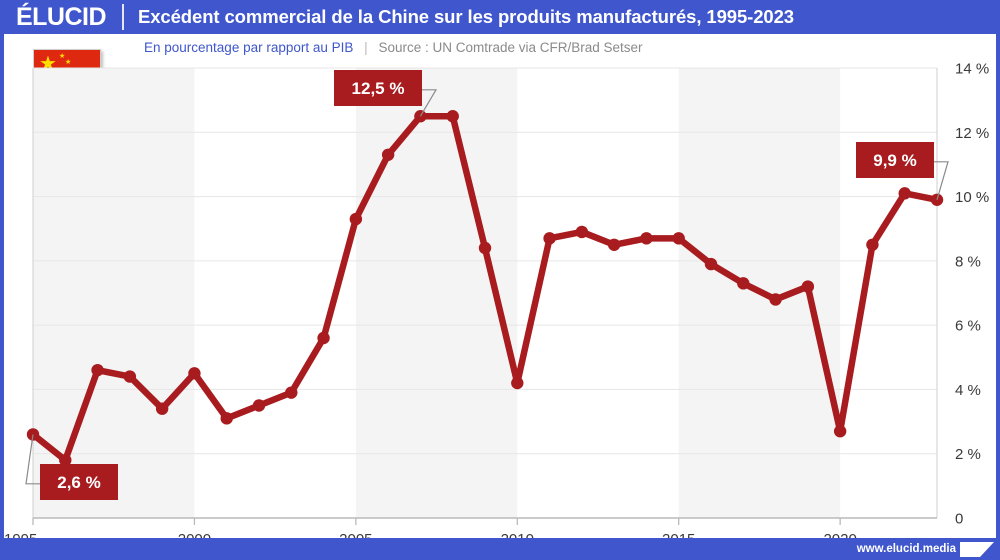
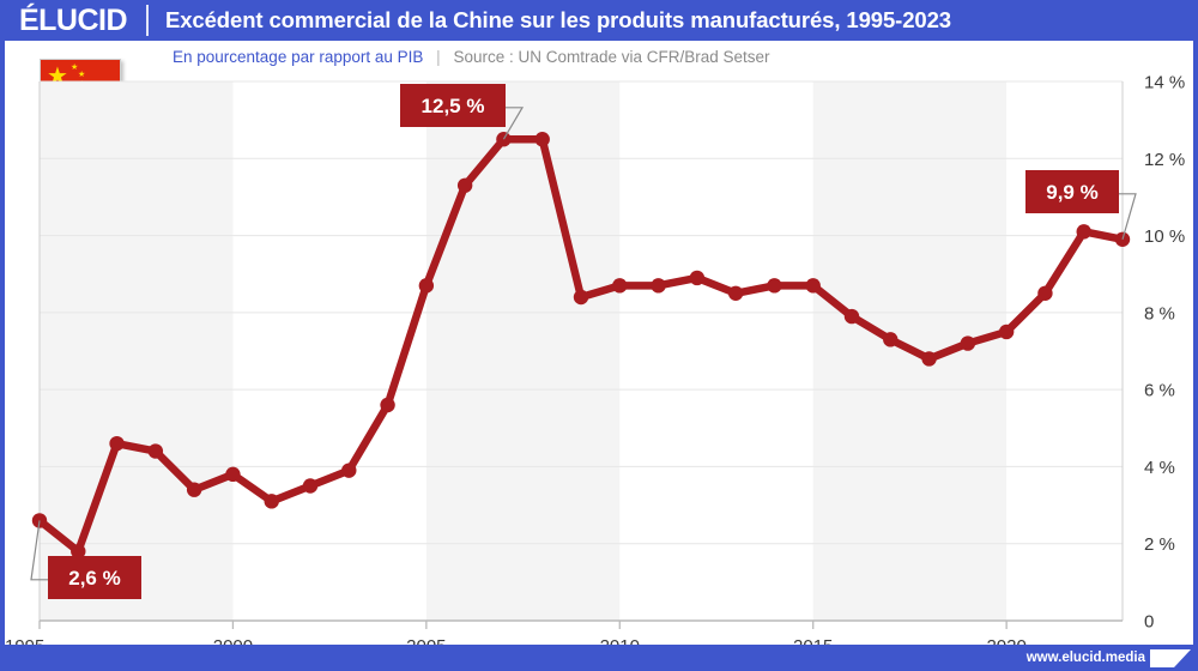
2000: 4.5% -> 3.8%
2005: 9.3% -> 8.7%
2010: 4.2% -> 8.7%
2020: 2.7% -> 7.5%
